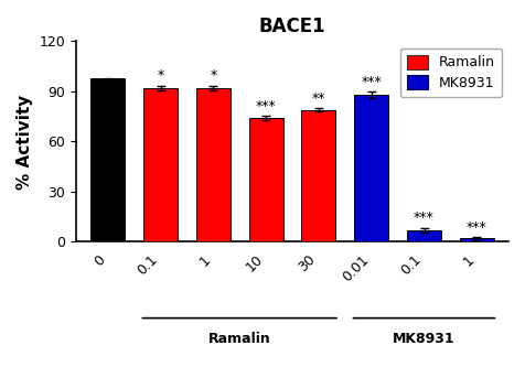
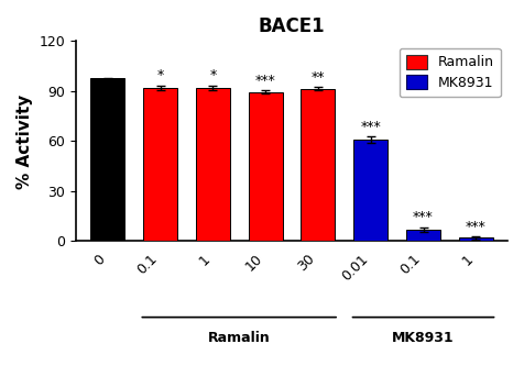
10: 74 -> 90
30: 79 -> 92
0.01: 88 -> 61
